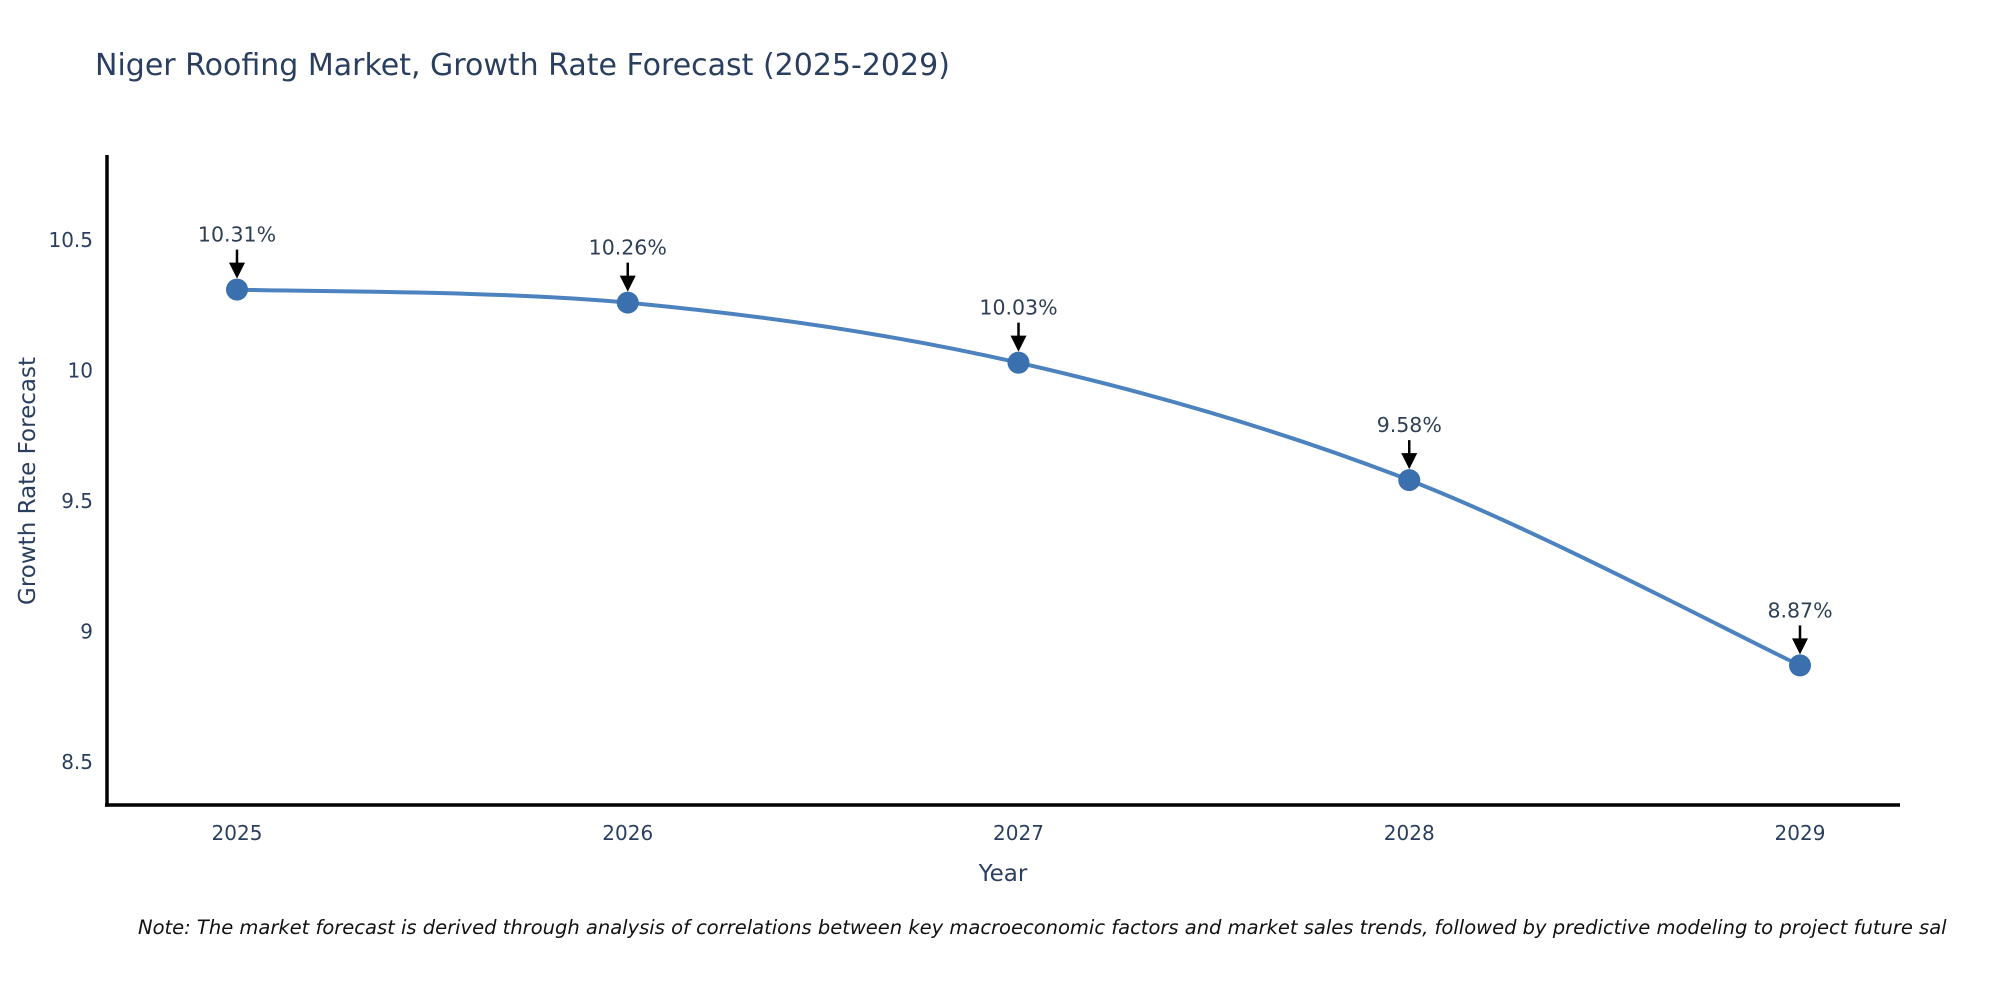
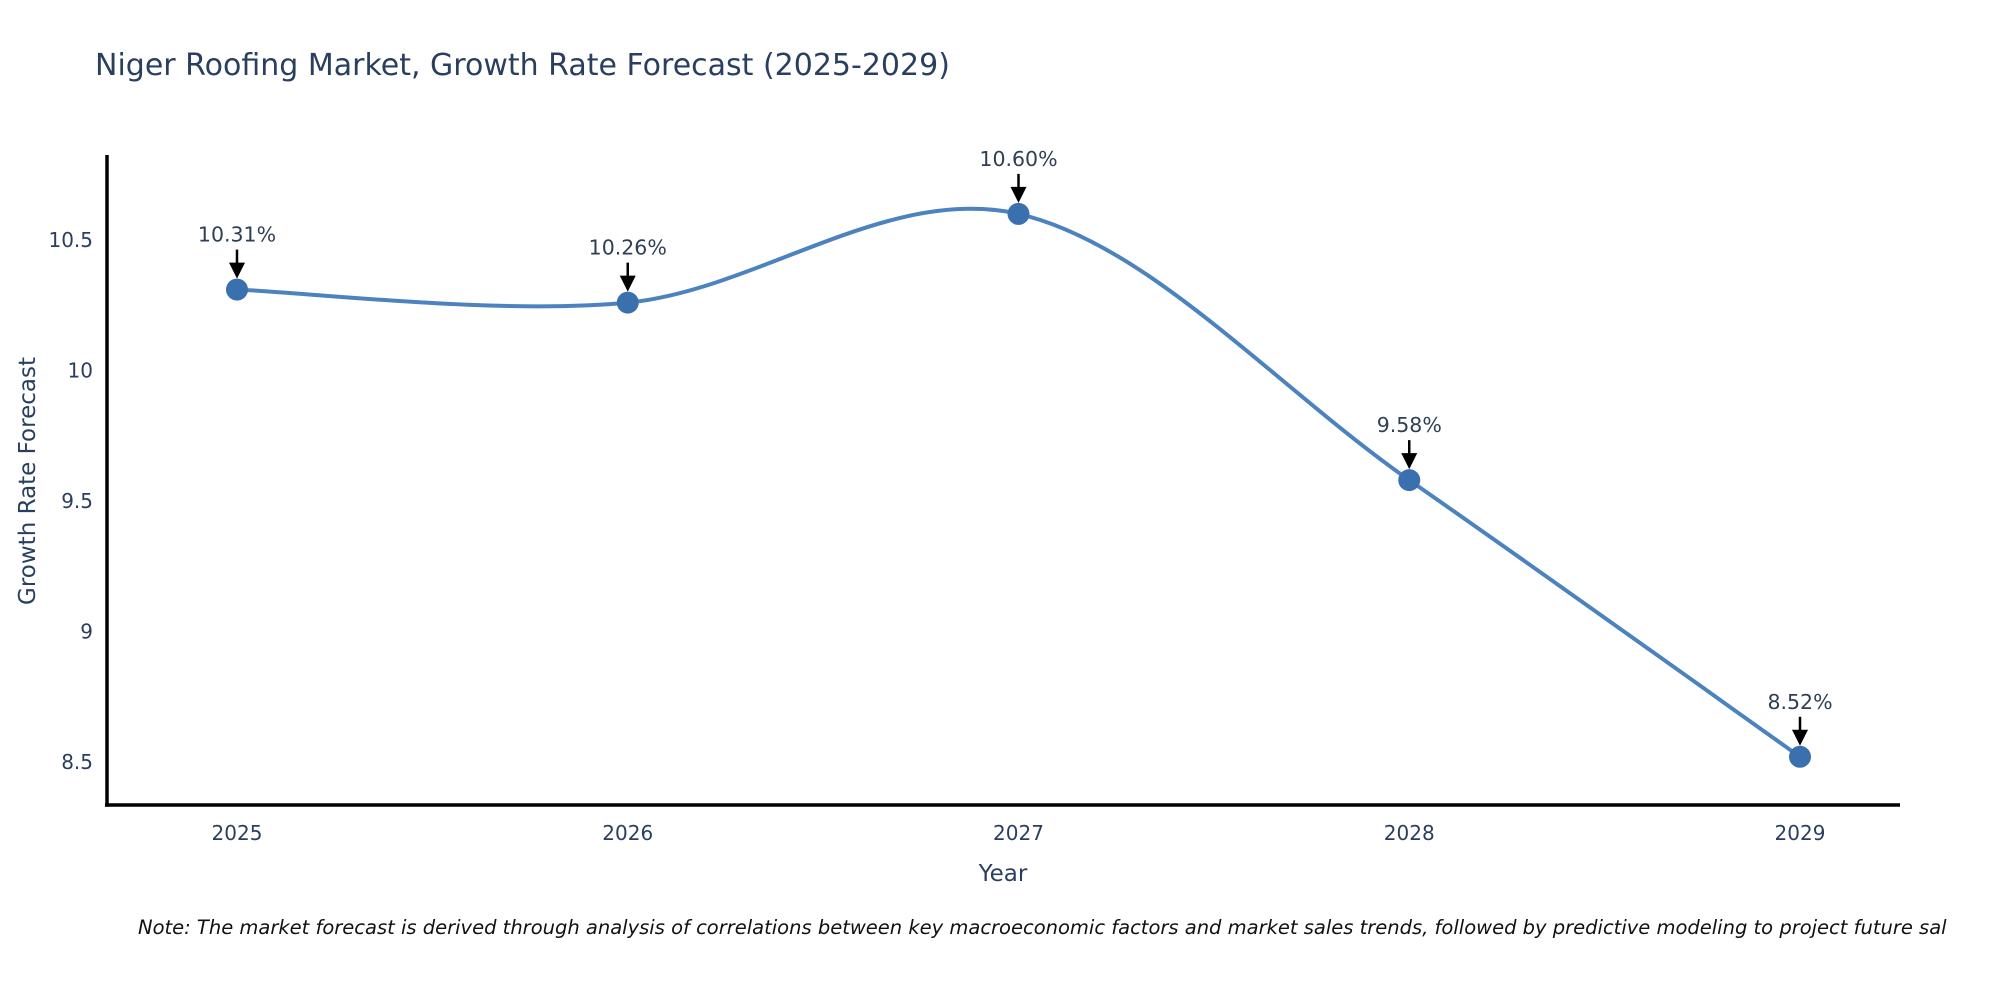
2027: 10.03% -> 10.60%
2029: 8.87% -> 8.52%
